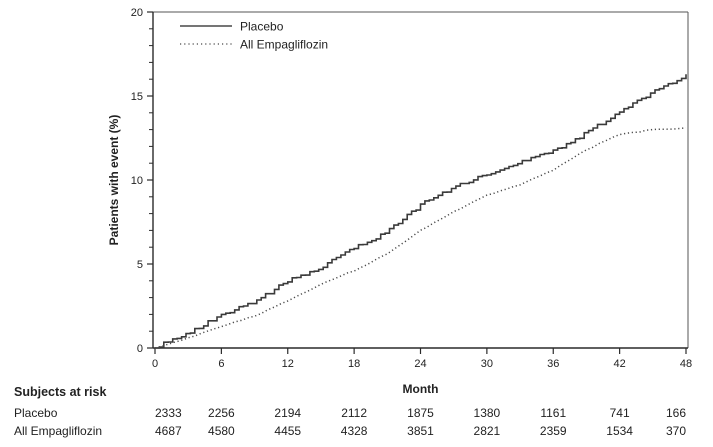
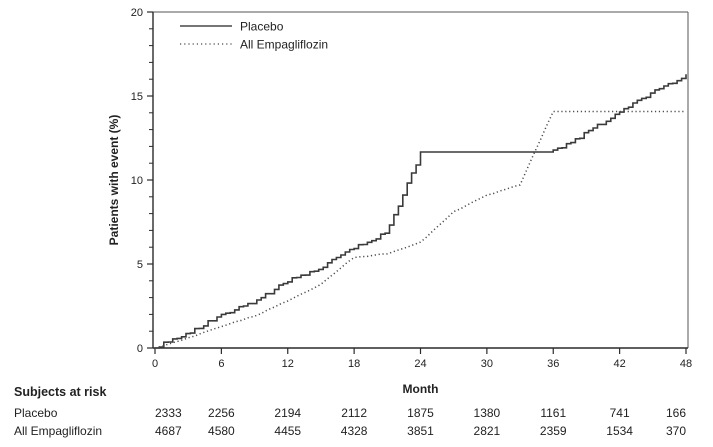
All Empagliflozin/18: 4.6 -> 5.4
Placebo/24: 8.5 -> 11.6
All Empagliflozin/24: 7.0 -> 6.3
Placebo/30: 10.3 -> 9.6
All Empagliflozin/36: 10.6 -> 14.1
